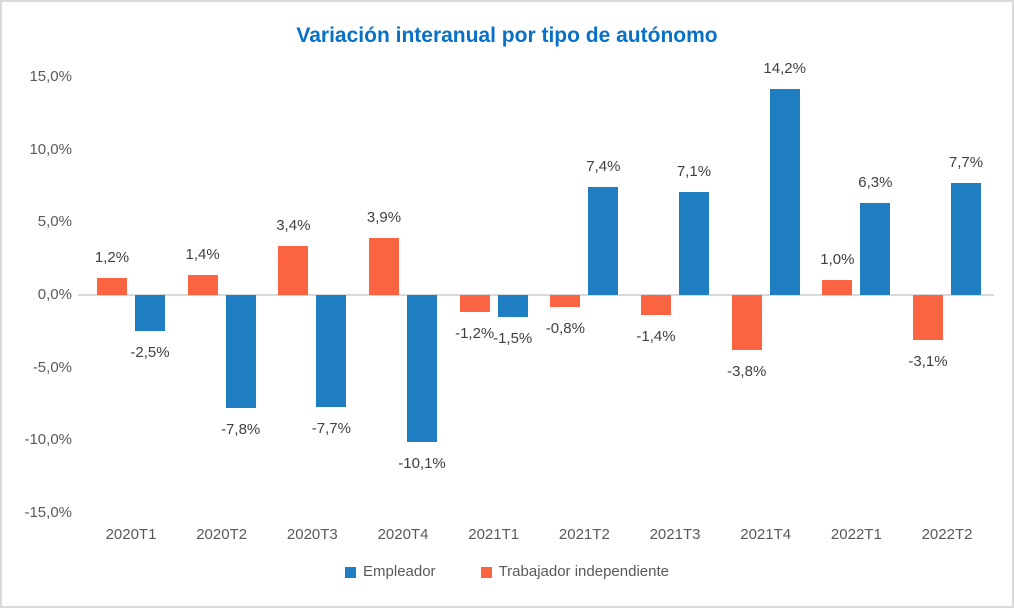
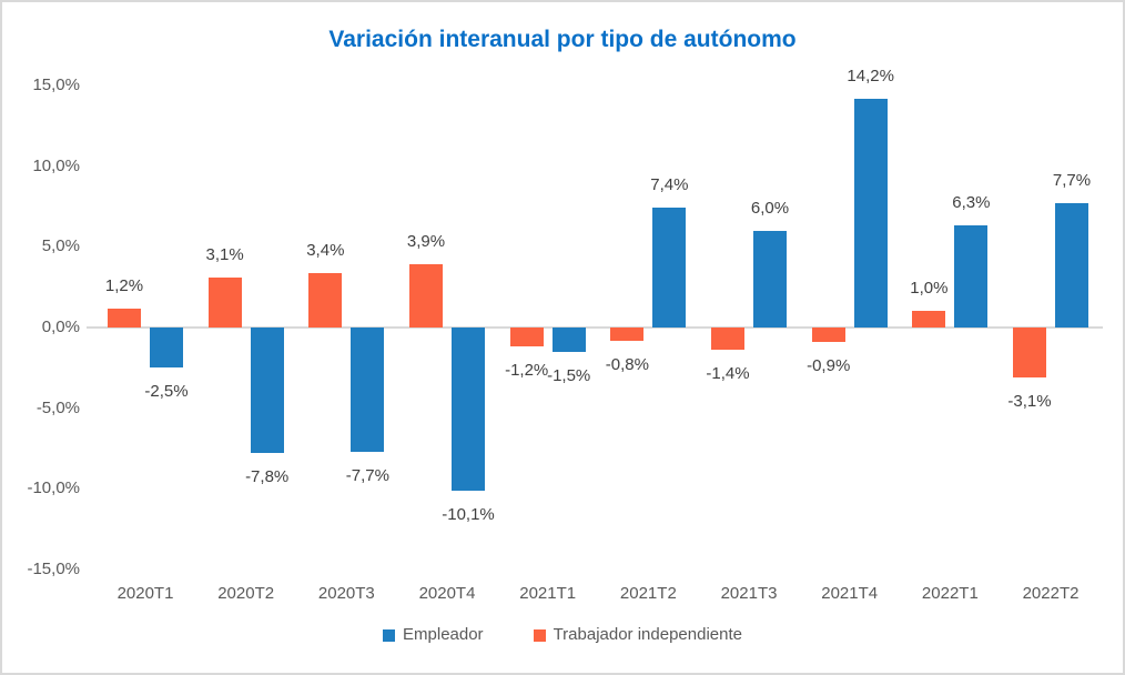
Trabajador independiente/2020T2: 1,4% -> 3,1%
Empleador/2021T3: 7,1% -> 6,0%
Trabajador independiente/2021T4: -3,8% -> -0,9%
